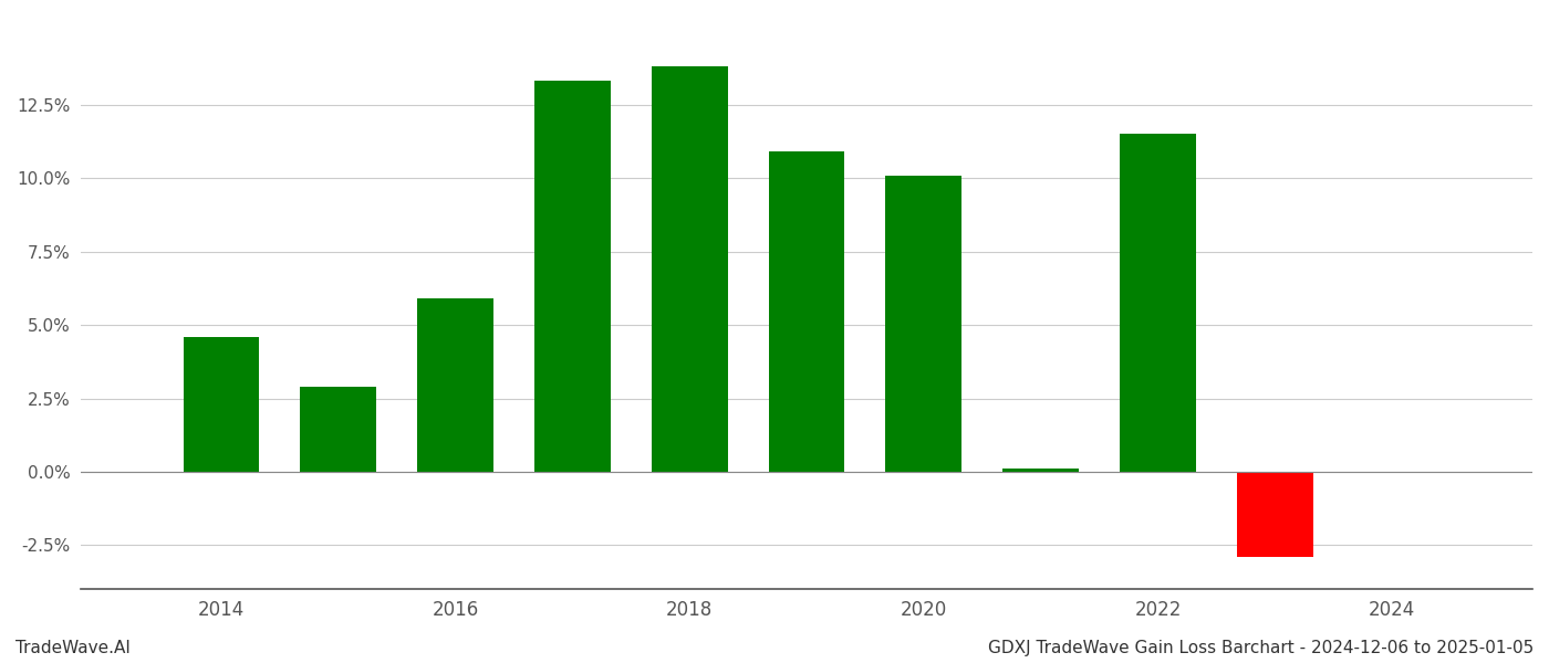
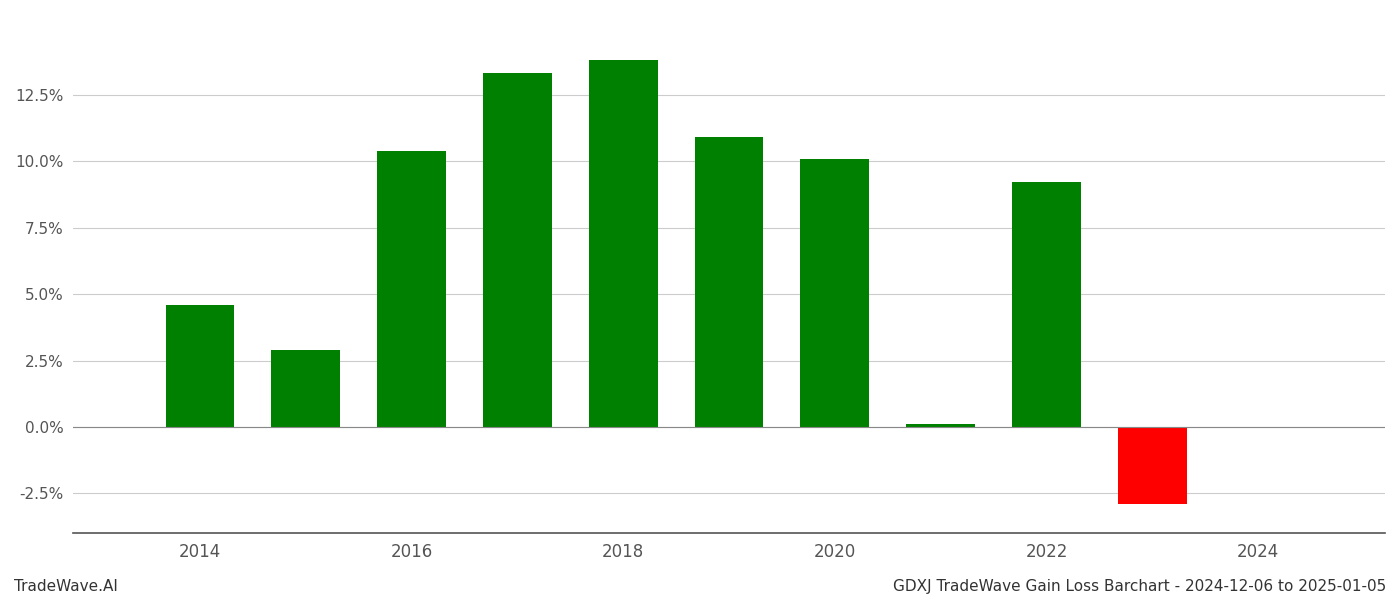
2016: 5.9% -> 10.4%
2022: 11.5% -> 9.2%
